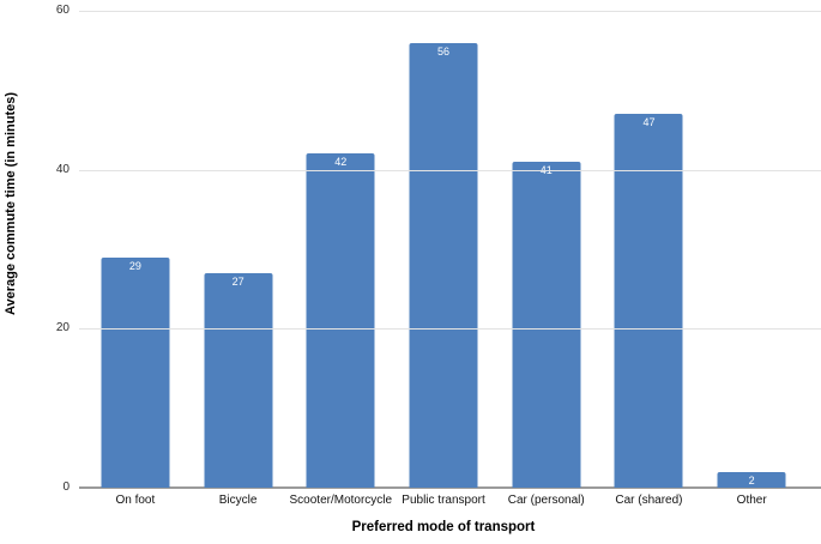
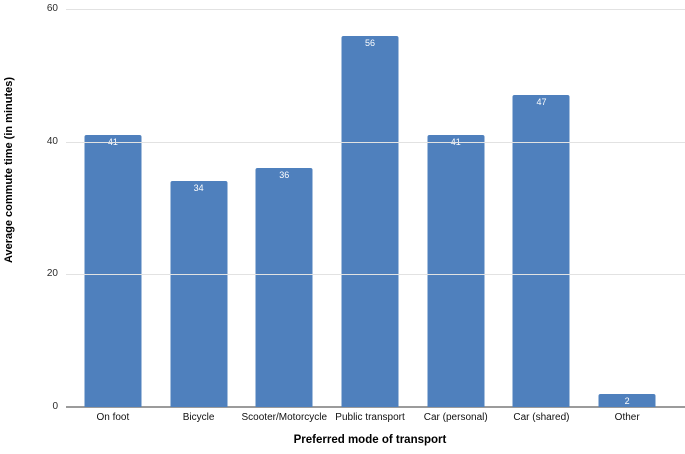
On foot: 29 -> 41
Bicycle: 27 -> 34
Scooter/Motorcycle: 42 -> 36
